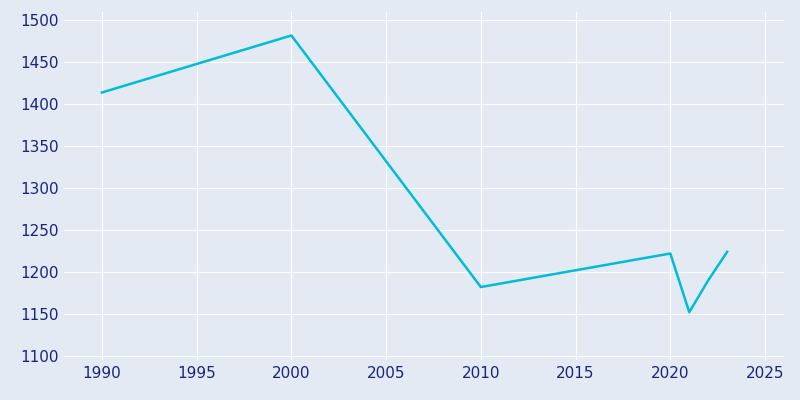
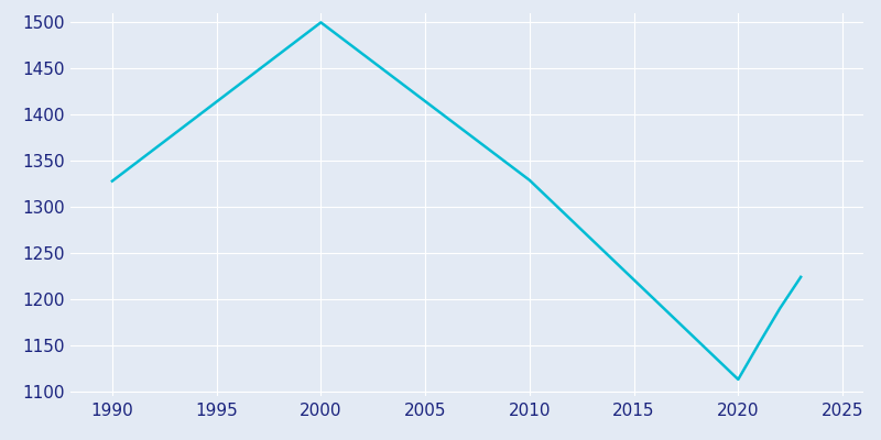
1990: 1414 -> 1328
2000: 1482 -> 1500
2010: 1182 -> 1329
2020: 1222 -> 1113
